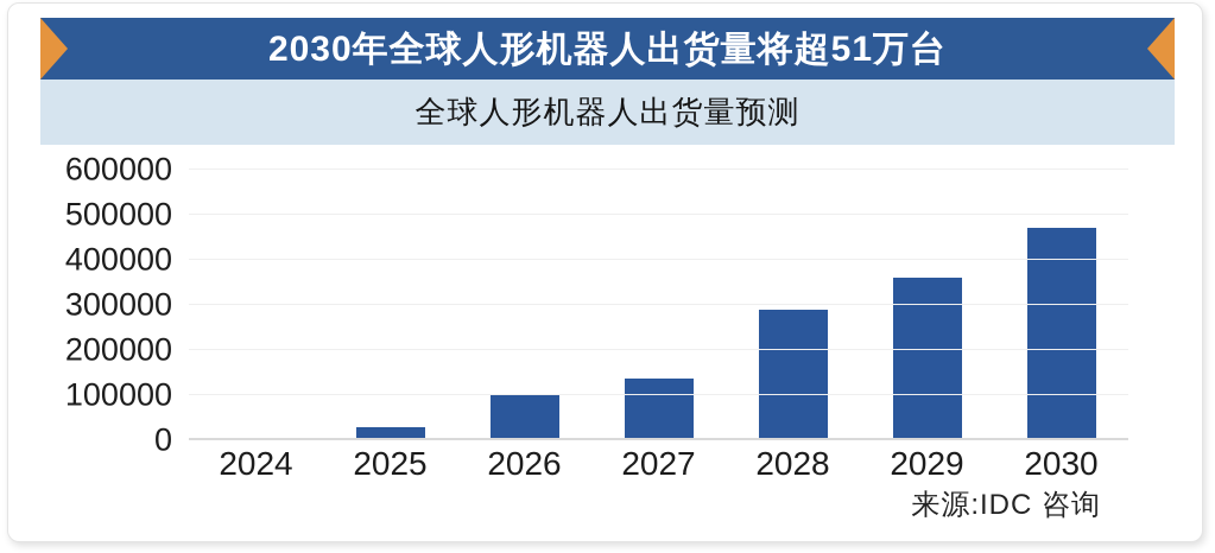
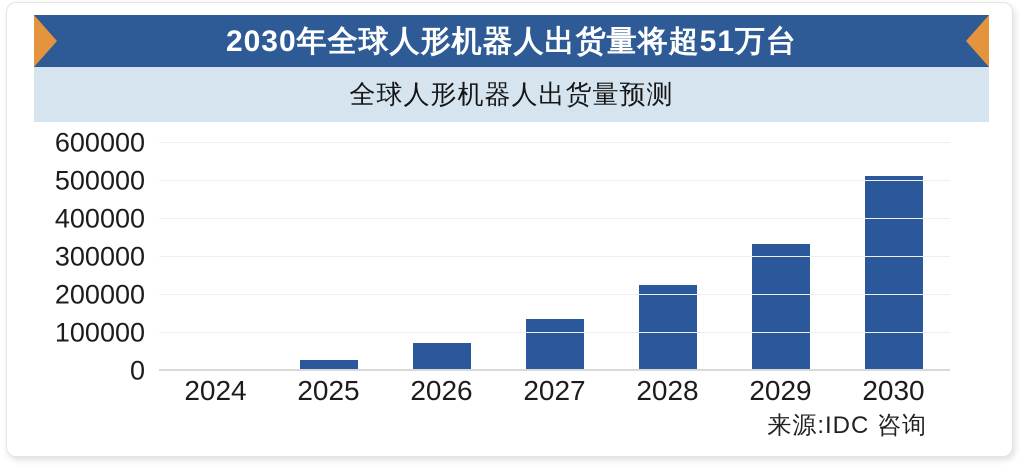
2026: 100000 -> 70000
2028: 290000 -> 230000
2029: 360000 -> 330000
2030: 470000 -> 510000
